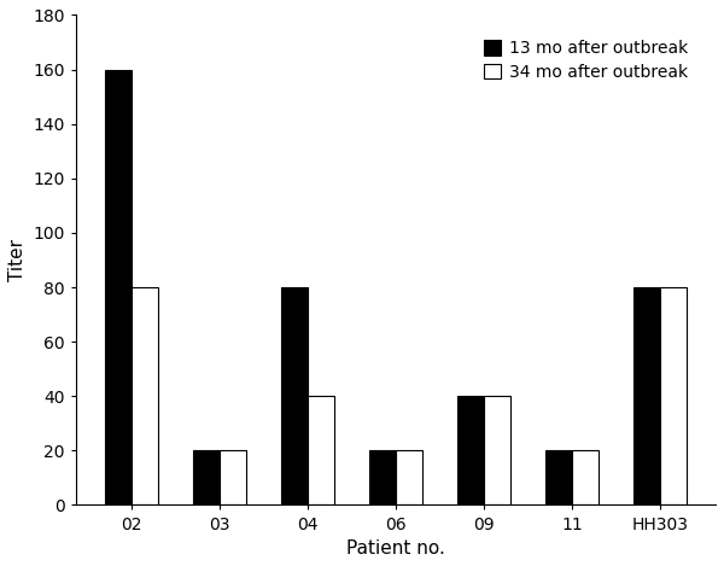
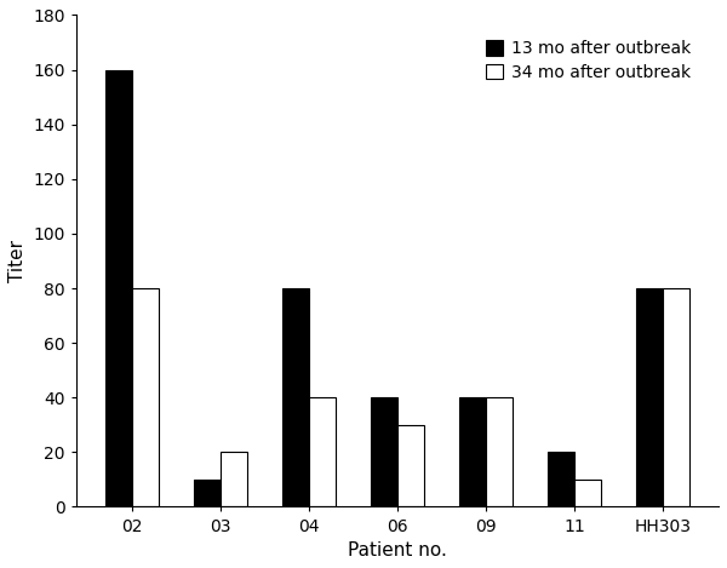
13 mo after outbreak/03: 20 -> 10
13 mo after outbreak/06: 20 -> 40
34 mo after outbreak/06: 20 -> 30
34 mo after outbreak/11: 20 -> 10
